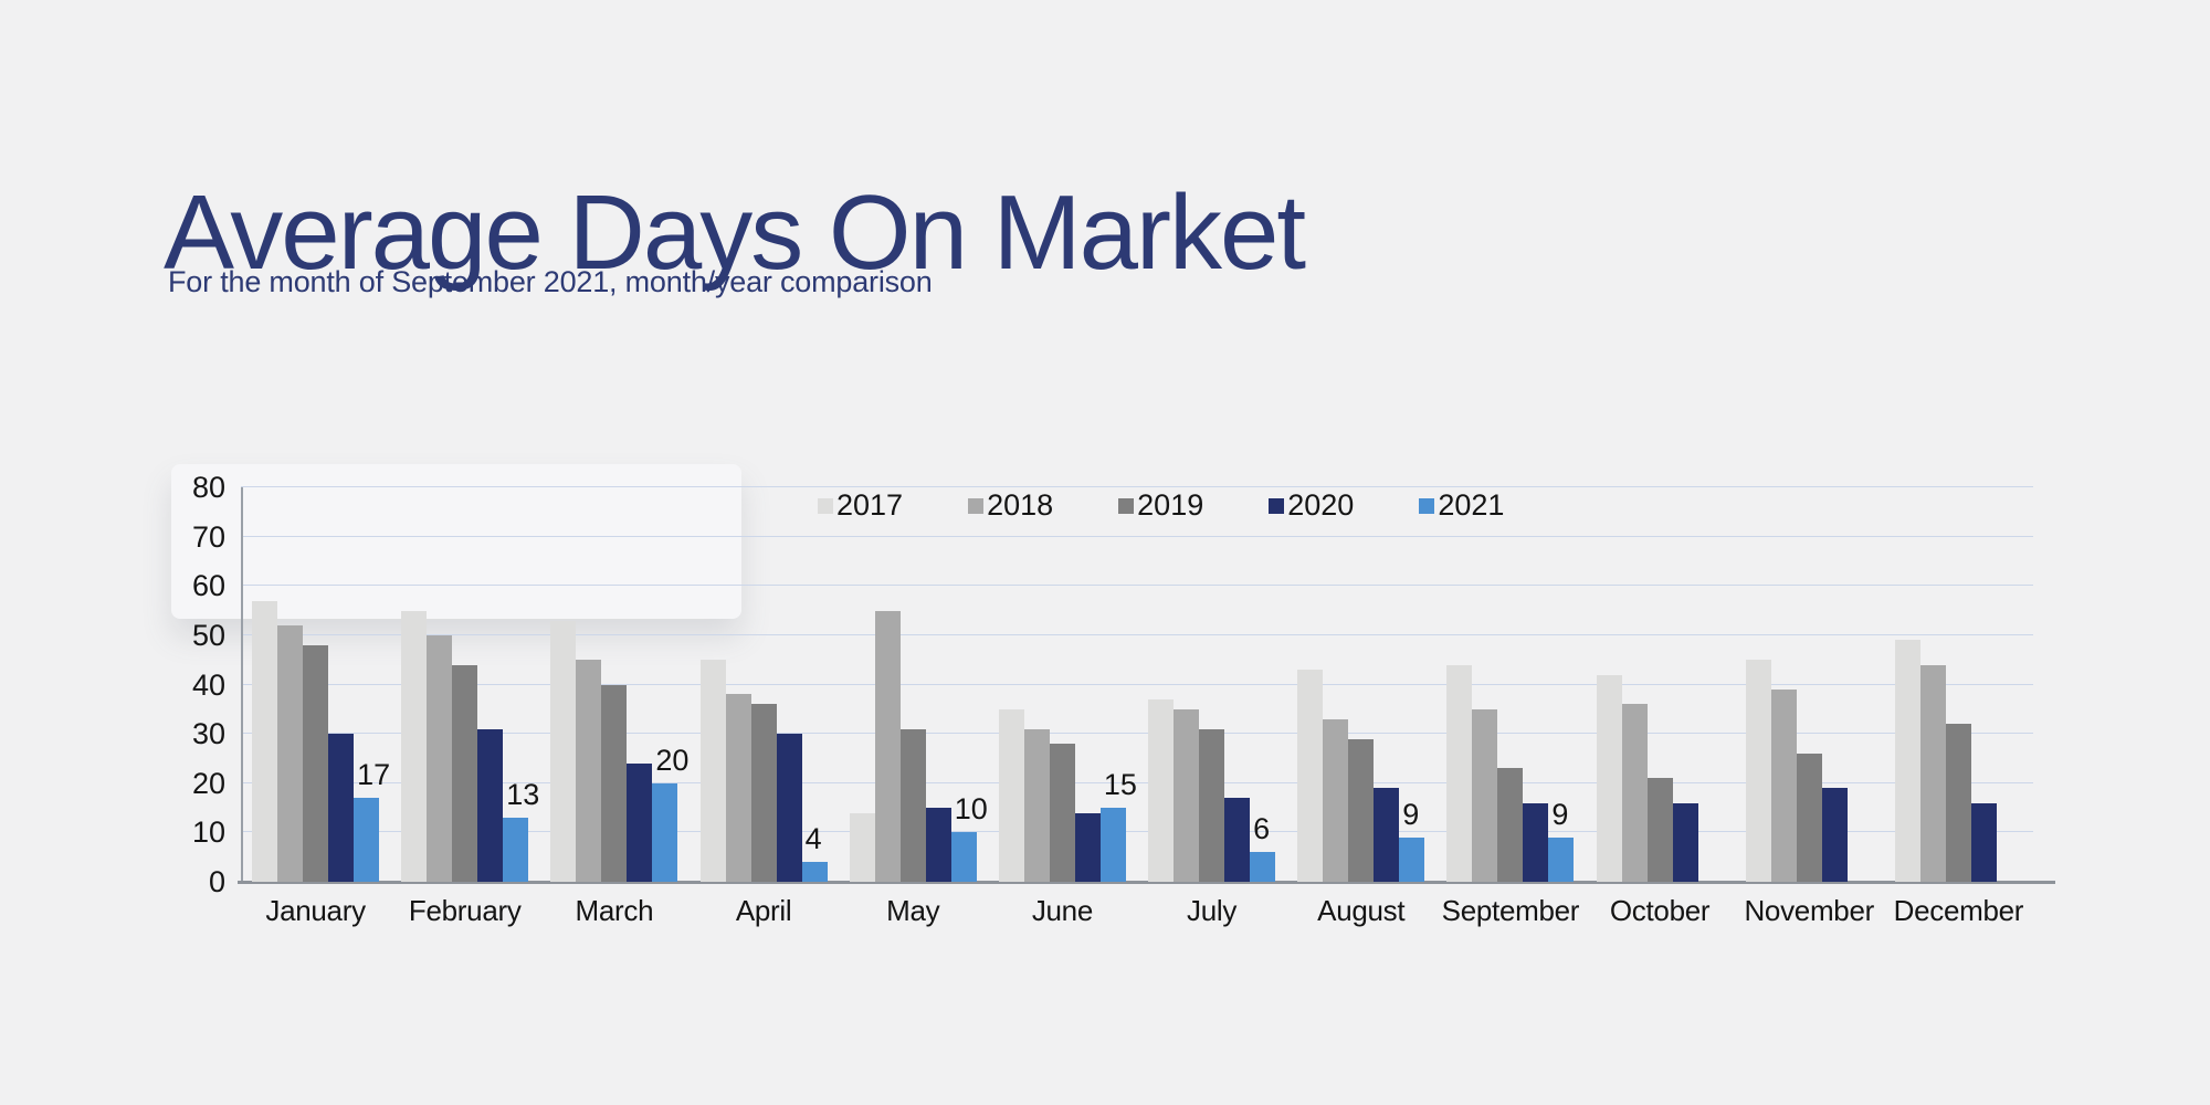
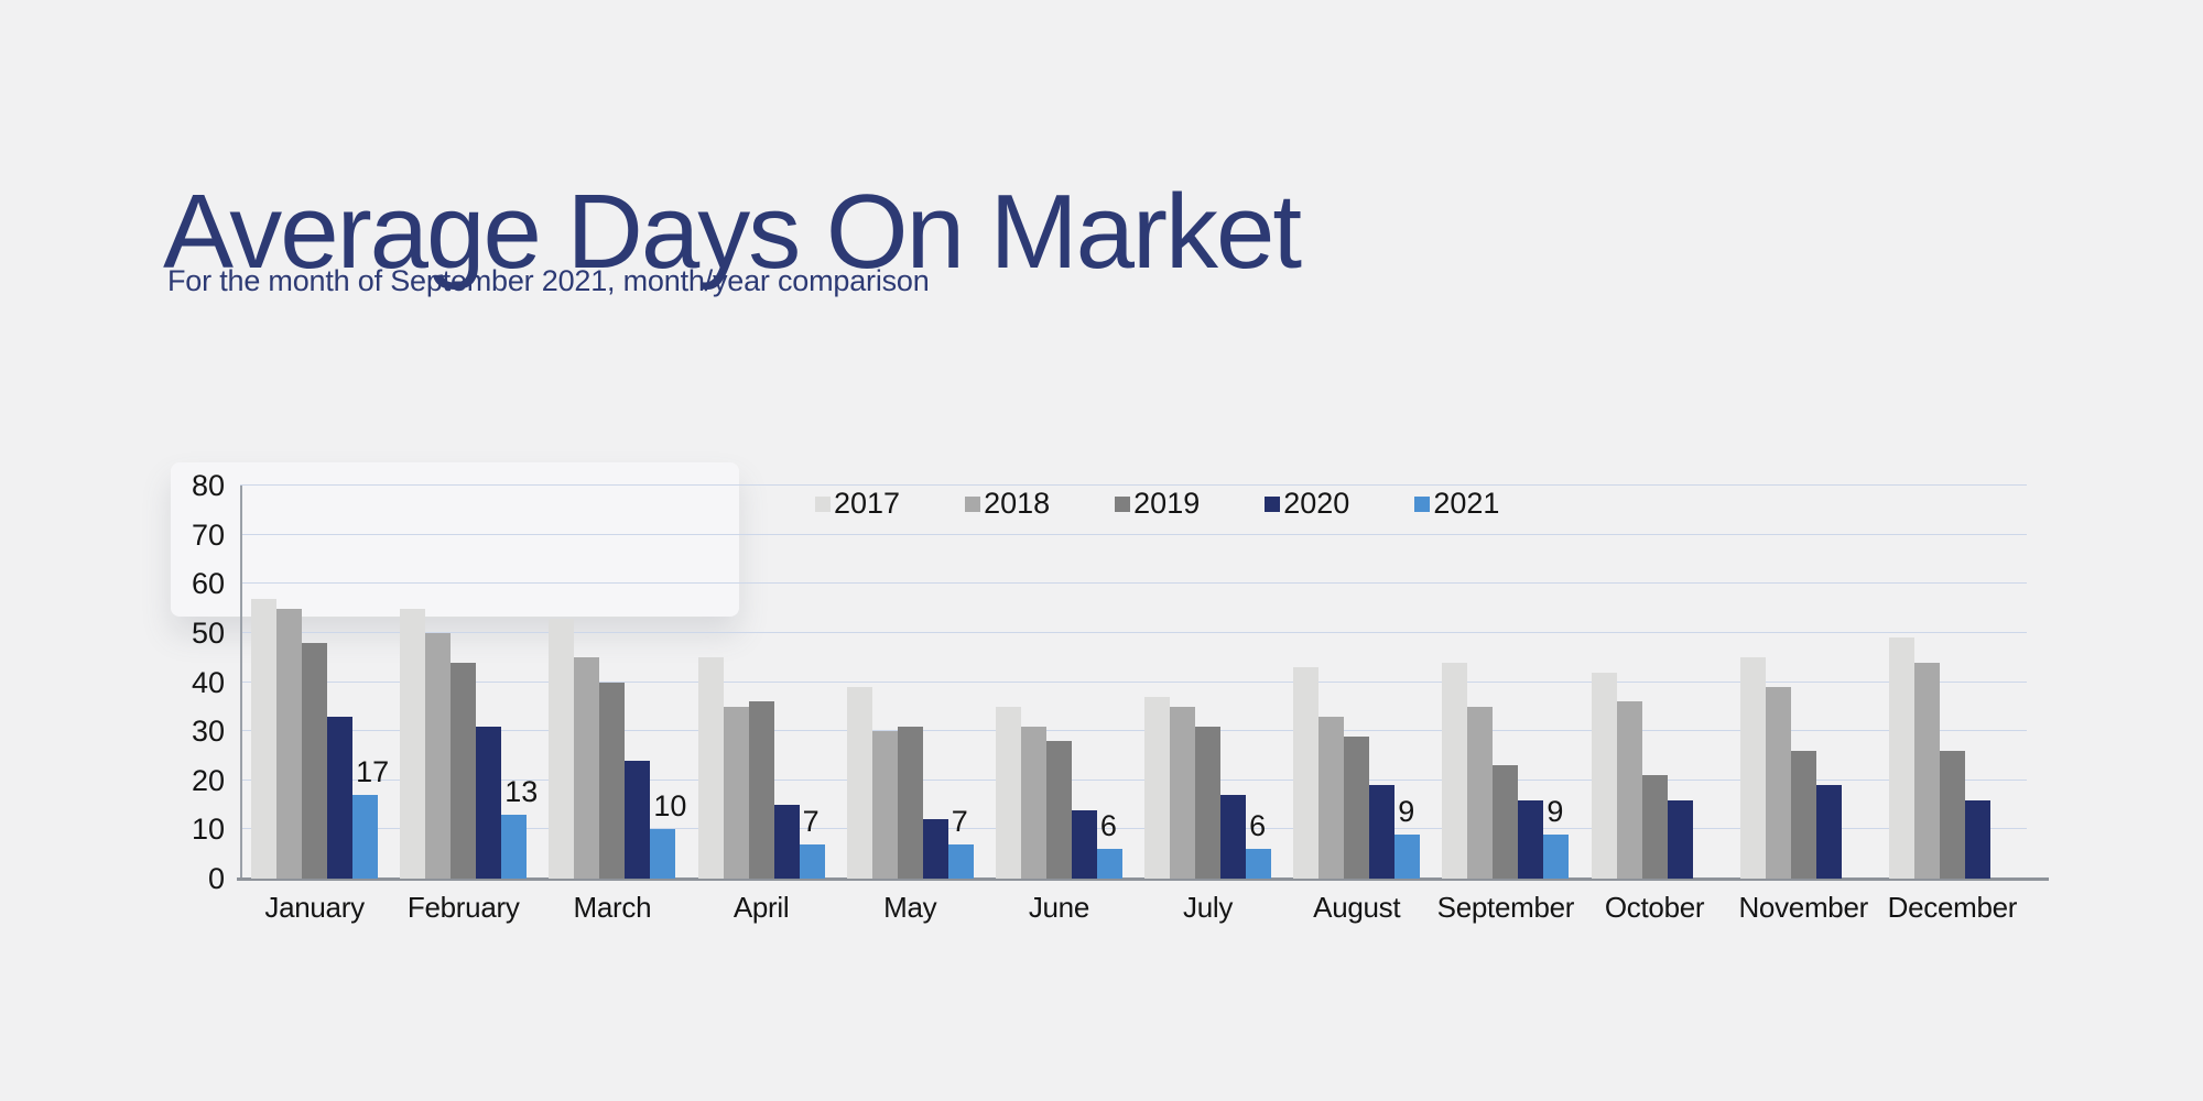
2018/January: 52 -> 55
2020/January: 30 -> 33
2021/March: 20 -> 10
2018/April: 38 -> 35
2020/April: 30 -> 15
2021/April: 4 -> 7
2017/May: 14 -> 39
2018/May: 55 -> 30
2020/May: 15 -> 12
2021/May: 10 -> 7
2021/June: 15 -> 6
2019/December: 32 -> 26
